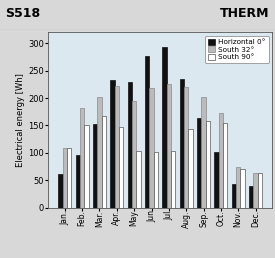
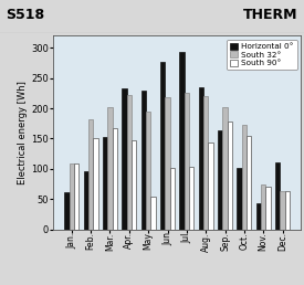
South 90°/May: 103 -> 54
South 90°/Sep.: 158 -> 178
Horizontal 0°/Dec.: 40 -> 110
